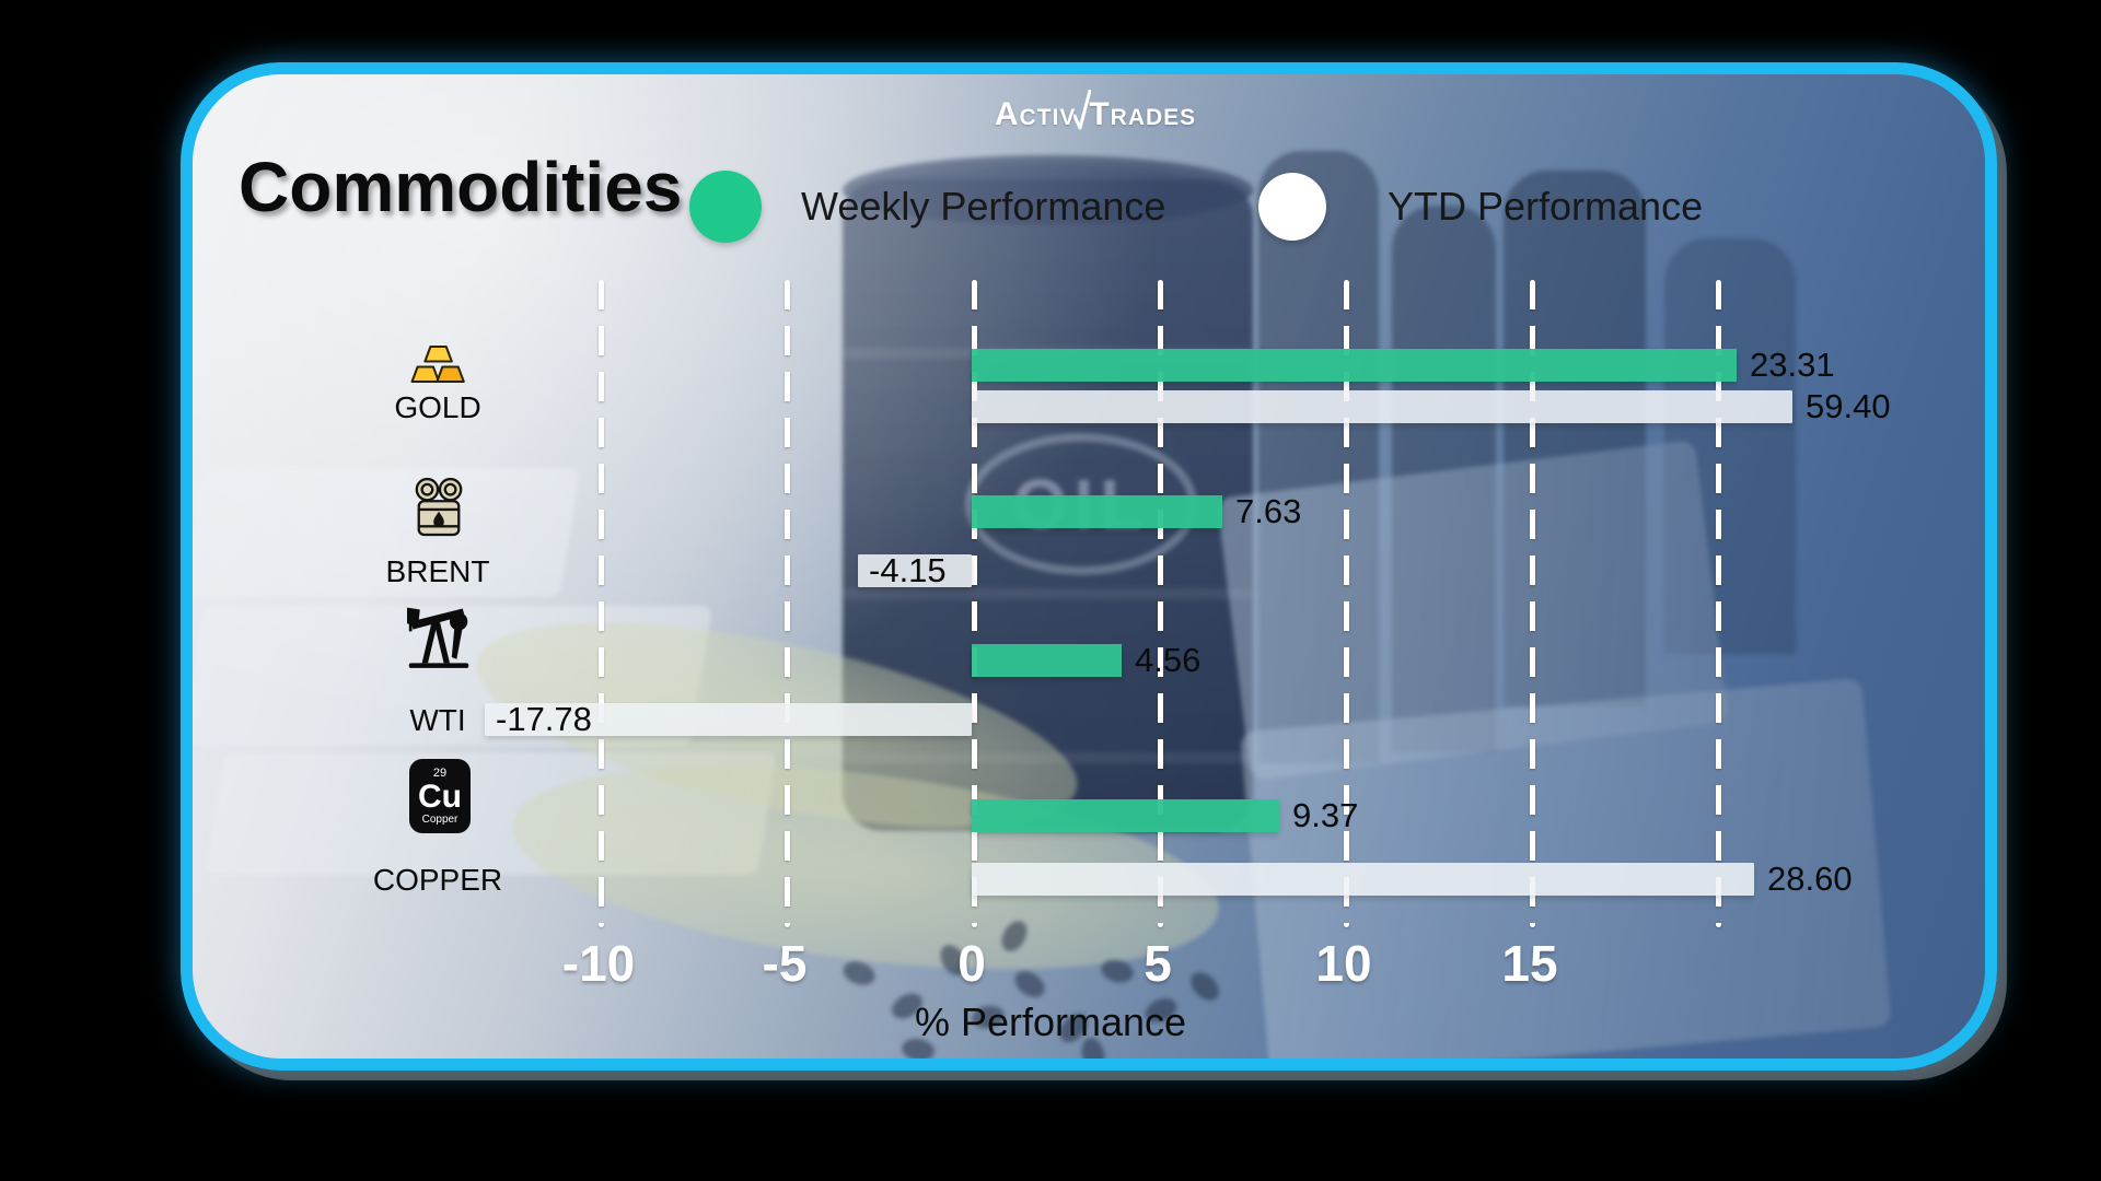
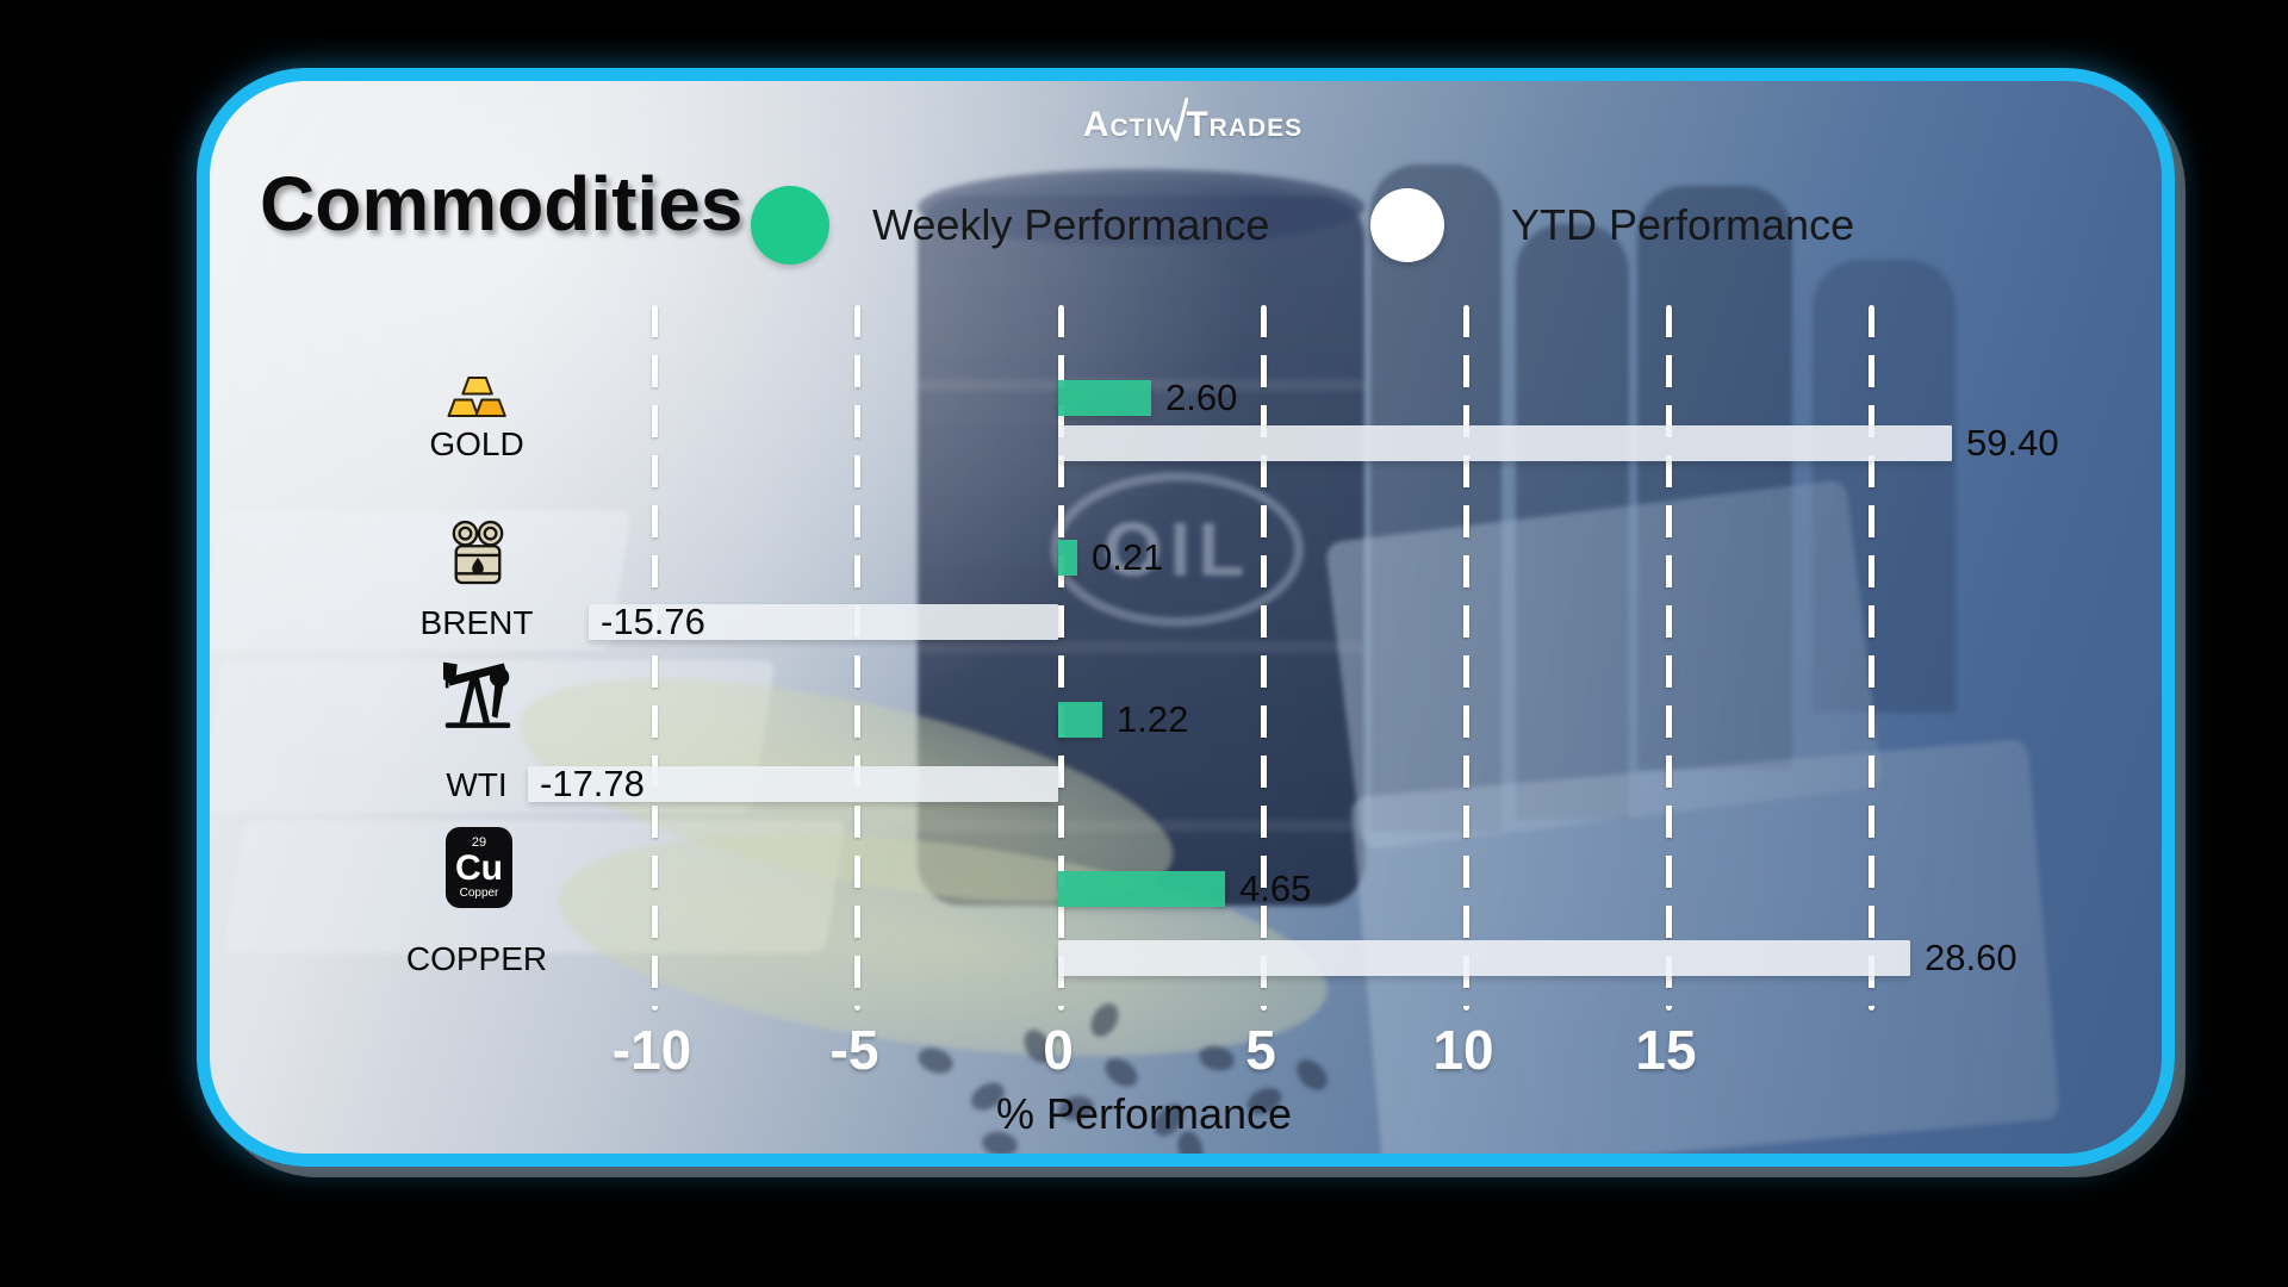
Weekly Performance/GOLD: 23.31 -> 2.60
Weekly Performance/BRENT: 7.63 -> 0.21
YTD Performance/BRENT: -4.15 -> -15.76
Weekly Performance/WTI: 4.56 -> 1.22
Weekly Performance/COPPER: 9.37 -> 4.65
